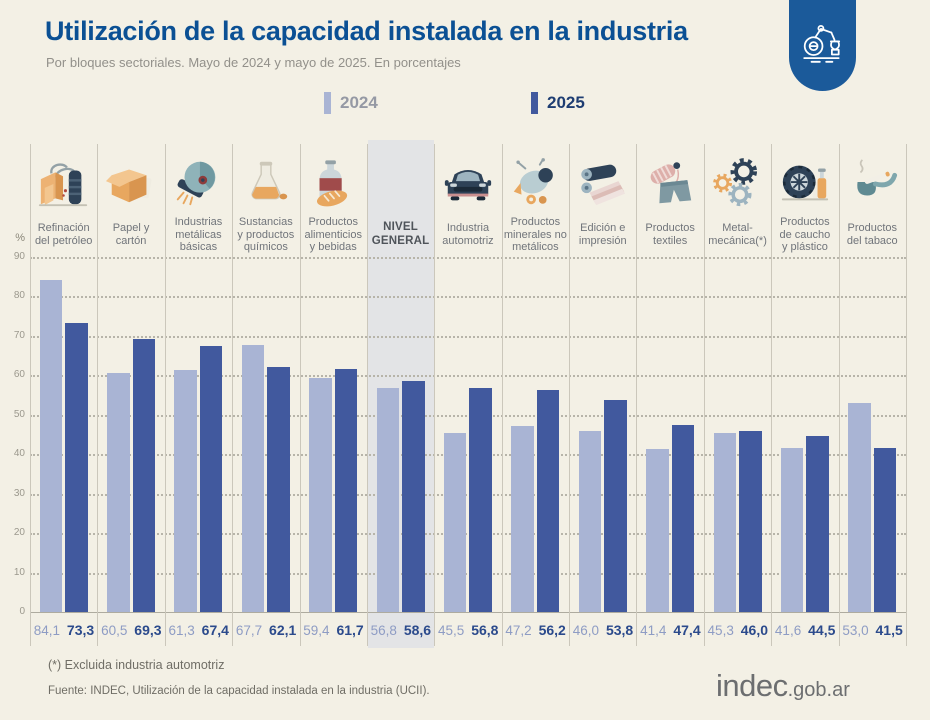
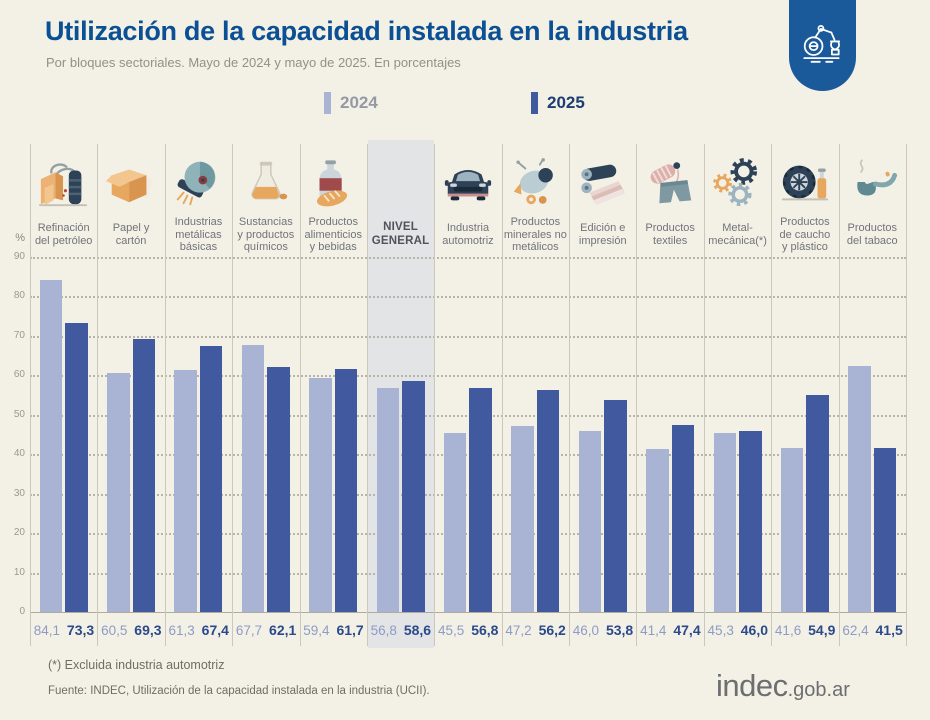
2025/Productos de caucho y plástico: 44,5 -> 54,9
2024/Productos del tabaco: 53,0 -> 62,4
